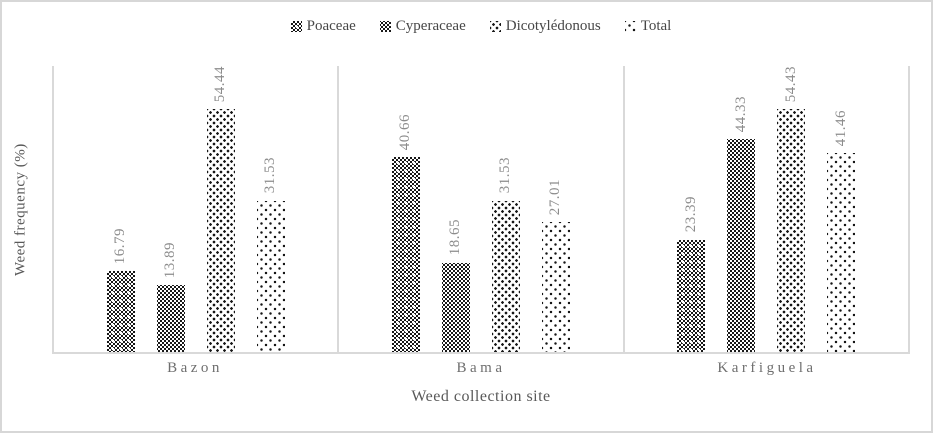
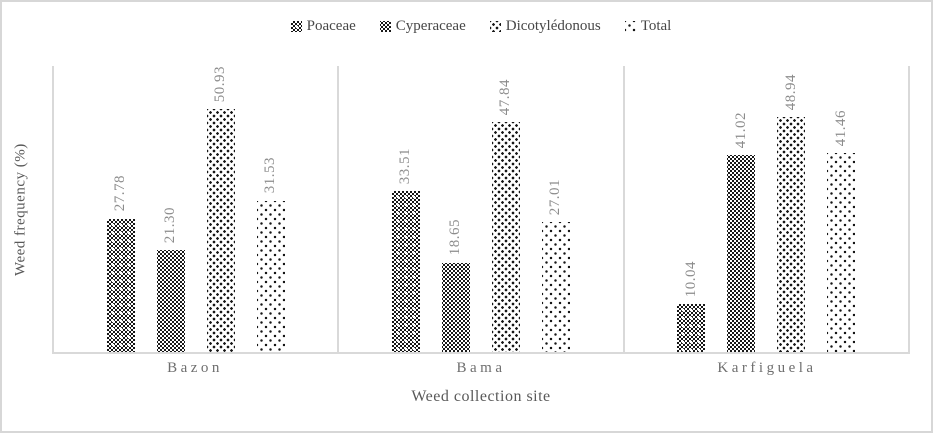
Poaceae/Bazon: 16.79 -> 27.78
Cyperaceae/Bazon: 13.89 -> 21.30
Dicotylédonous/Bazon: 54.44 -> 50.93
Poaceae/Bama: 40.66 -> 33.51
Dicotylédonous/Bama: 31.53 -> 47.84
Poaceae/Karfiguela: 23.39 -> 10.04
Cyperaceae/Karfiguela: 44.33 -> 41.02
Dicotylédonous/Karfiguela: 54.43 -> 48.94
